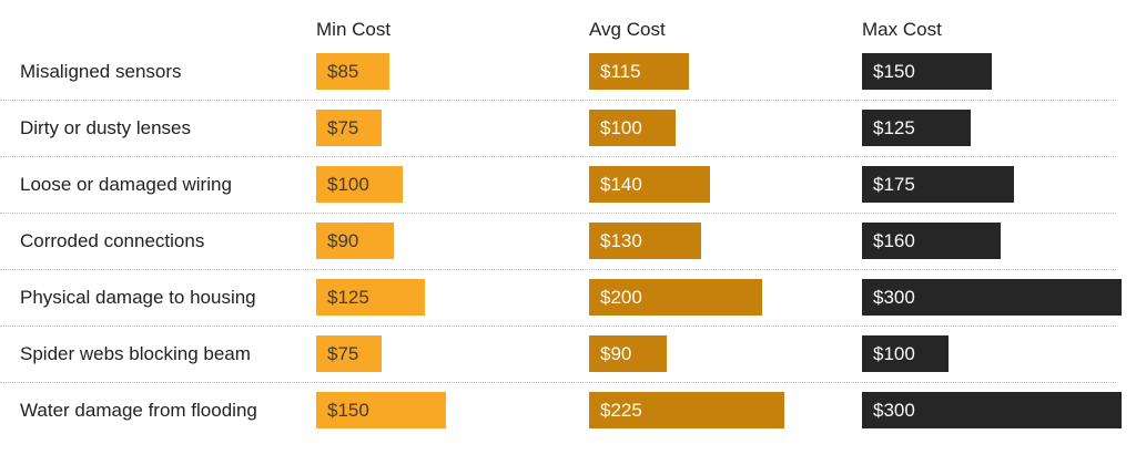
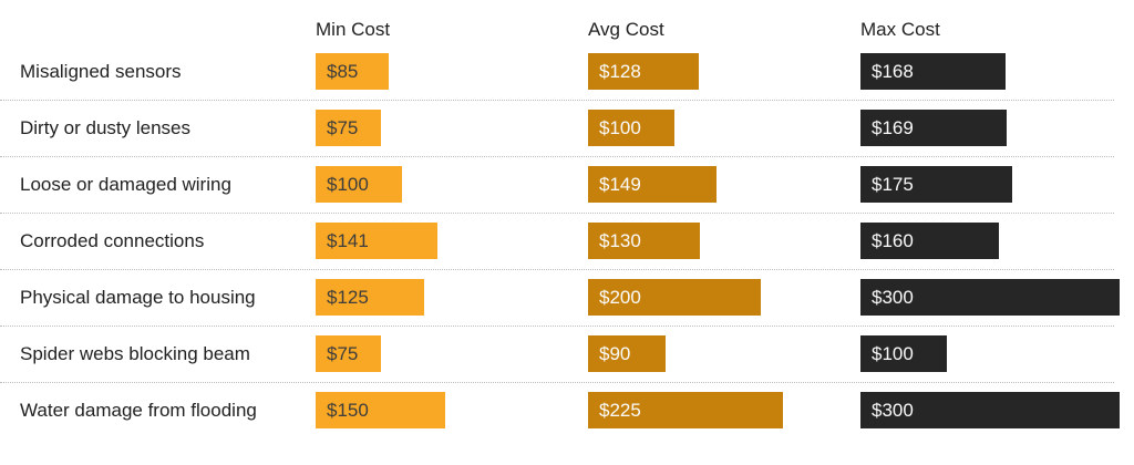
Avg Cost/Misaligned sensors: $115 -> $128
Max Cost/Misaligned sensors: $150 -> $168
Max Cost/Dirty or dusty lenses: $125 -> $169
Avg Cost/Loose or damaged wiring: $140 -> $149
Min Cost/Corroded connections: $90 -> $141
